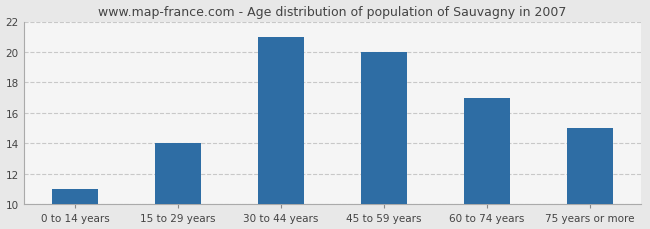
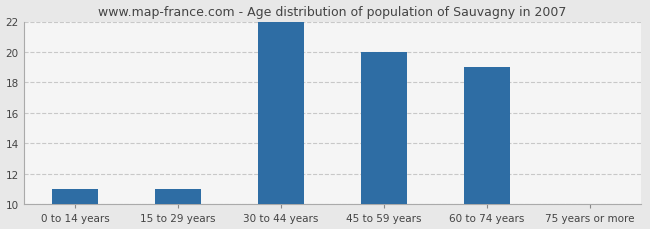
15 to 29 years: 14 -> 11
30 to 44 years: 21 -> 22
60 to 74 years: 17 -> 19
75 years or more: 15 -> 10
